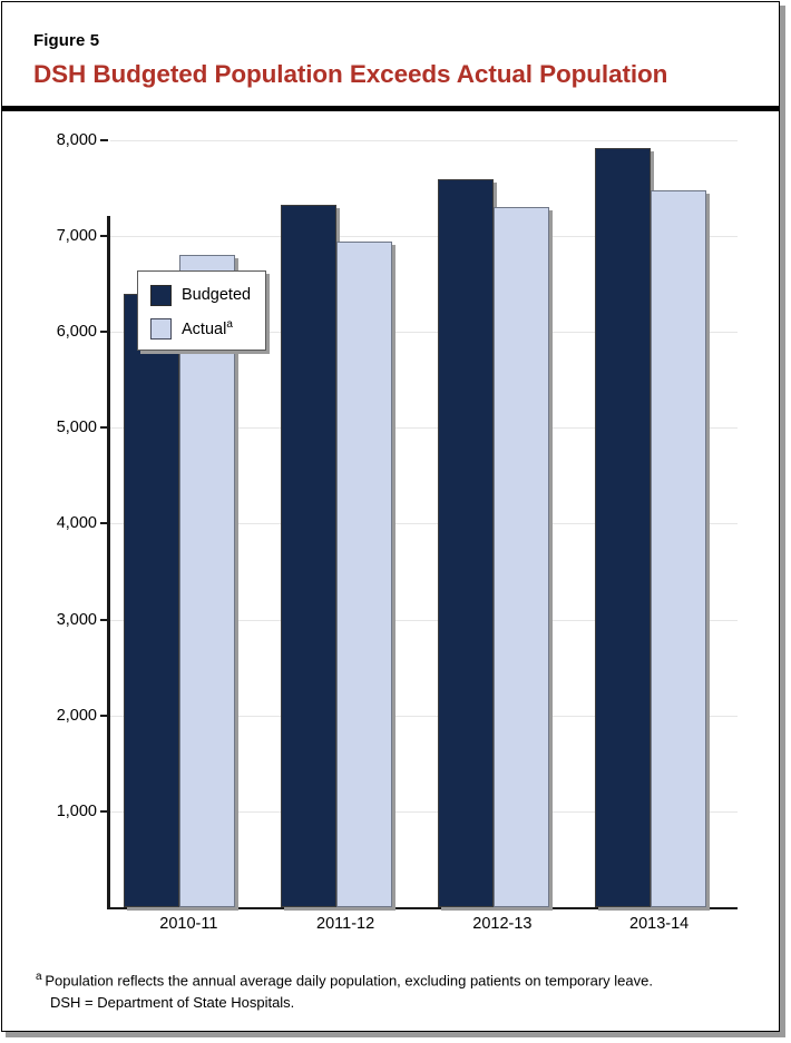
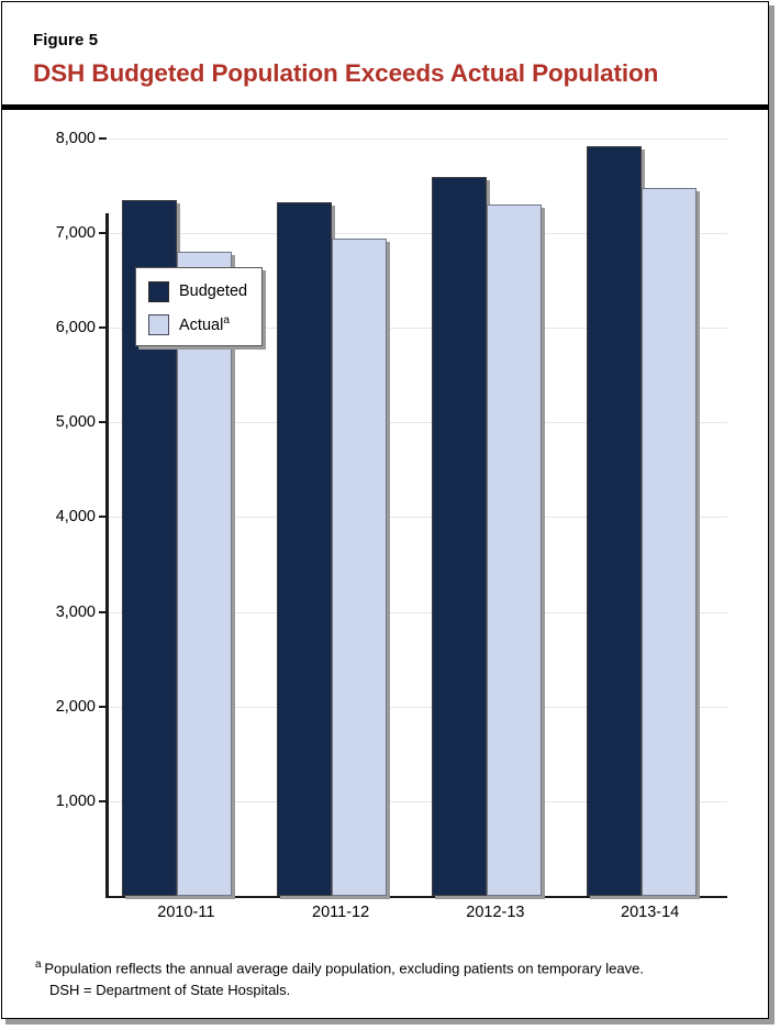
Budgeted/2010-11: 6400 -> 7400
